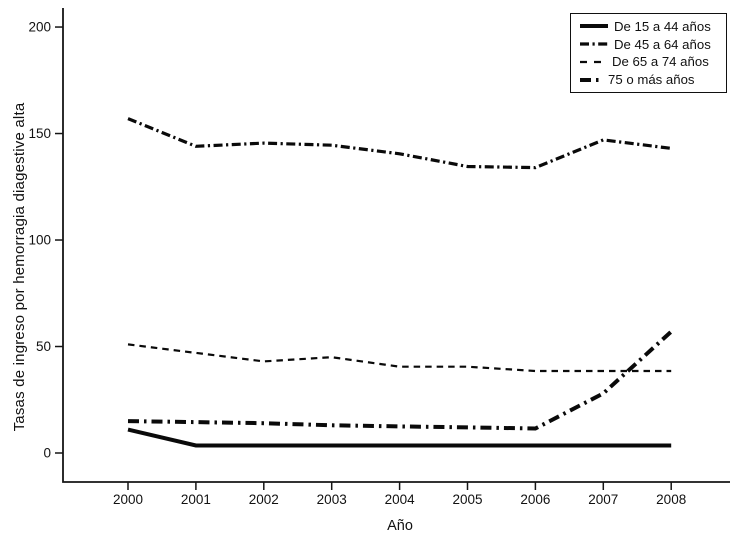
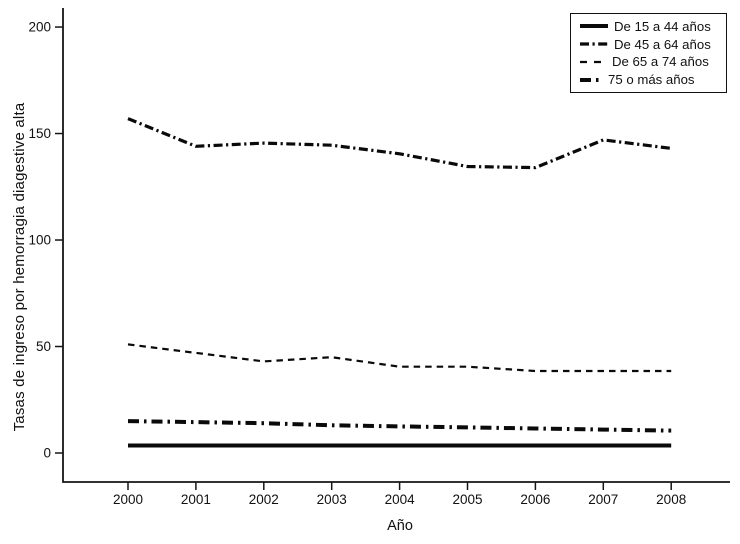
De 15 a 44 años/2000: 11 -> 4
75 o más años/2007: 28 -> 11
75 o más años/2008: 57 -> 10
